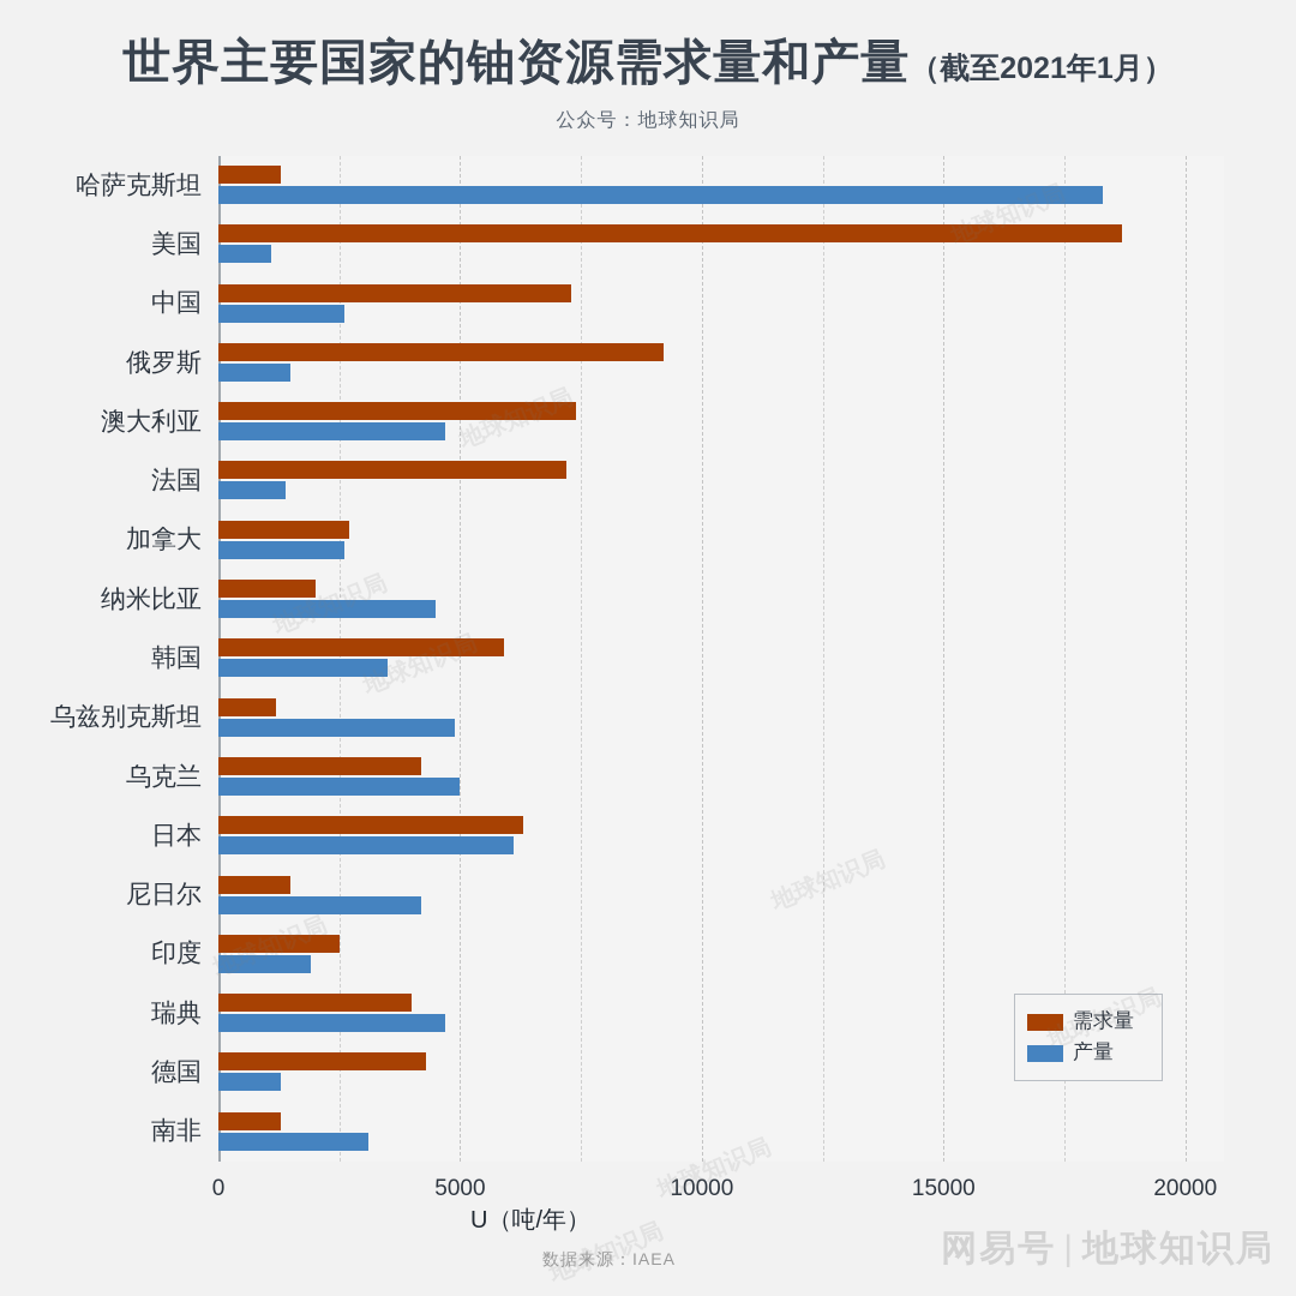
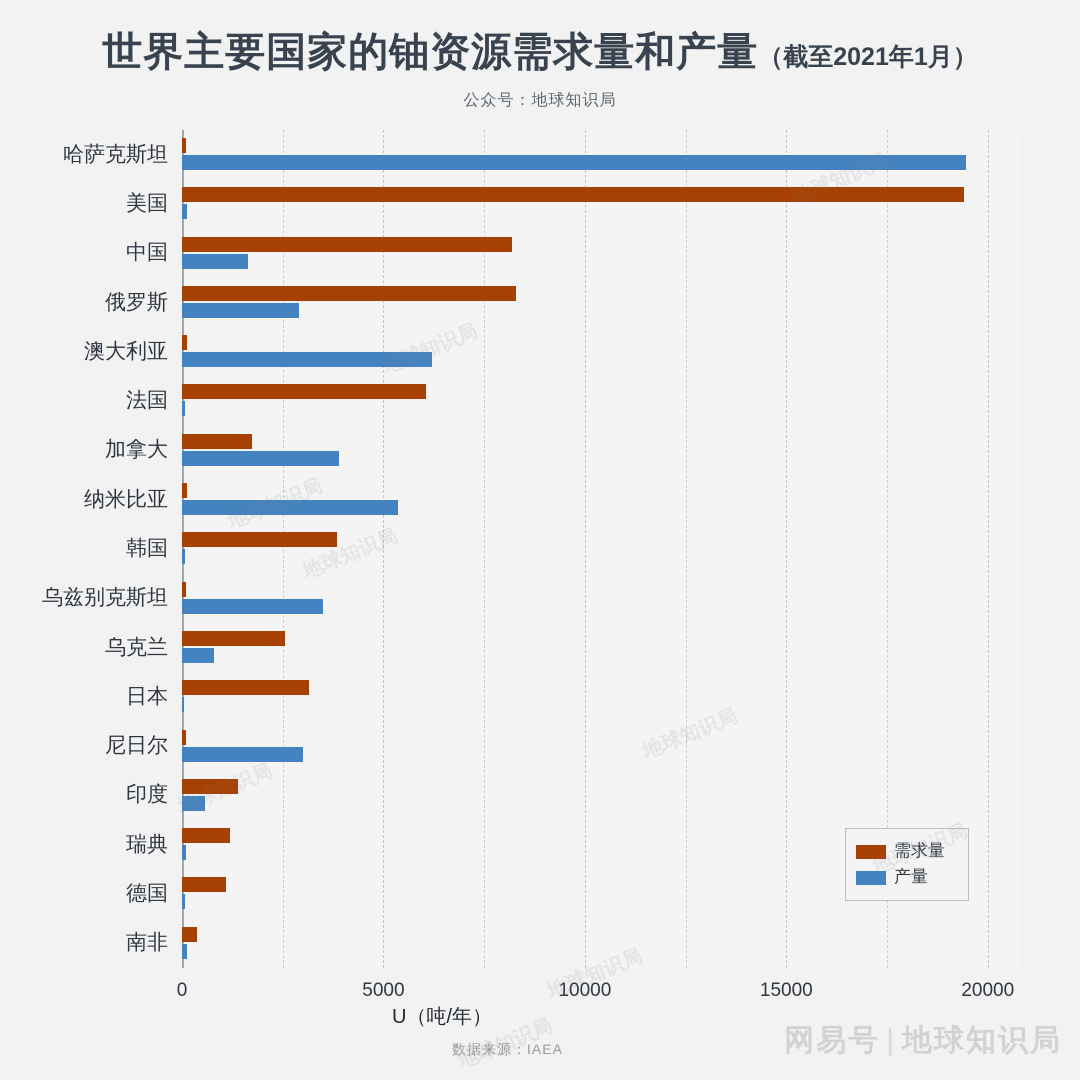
需求量/哈萨克斯坦: 1300 -> 100
产量/哈萨克斯坦: 18300 -> 19400
需求量/美国: 18700 -> 19400
产量/美国: 1100 -> 100
需求量/中国: 7300 -> 8200
产量/中国: 2600 -> 1600
需求量/俄罗斯: 9200 -> 8300
产量/俄罗斯: 1500 -> 2900
需求量/澳大利亚: 7400 -> 100
产量/澳大利亚: 4700 -> 6200
需求量/法国: 7200 -> 6000
产量/法国: 1400 -> 100
需求量/加拿大: 2700 -> 1700
产量/加拿大: 2600 -> 3900
需求量/纳米比亚: 2000 -> 100
产量/纳米比亚: 4500 -> 5400
需求量/韩国: 5900 -> 3800
产量/韩国: 3500 -> 100
需求量/乌兹别克斯坦: 1200 -> 100
产量/乌兹别克斯坦: 4900 -> 3500
需求量/乌克兰: 4200 -> 2600
产量/乌克兰: 5000 -> 800
需求量/日本: 6300 -> 3200
产量/日本: 6100 -> 100
需求量/尼日尔: 1500 -> 100
产量/尼日尔: 4200 -> 3000
需求量/印度: 2500 -> 1400
产量/印度: 1900 -> 600
需求量/瑞典: 4000 -> 1200
产量/瑞典: 4700 -> 100
需求量/德国: 4300 -> 1100
产量/德国: 1300 -> 100
需求量/南非: 1300 -> 400
产量/南非: 3100 -> 100
